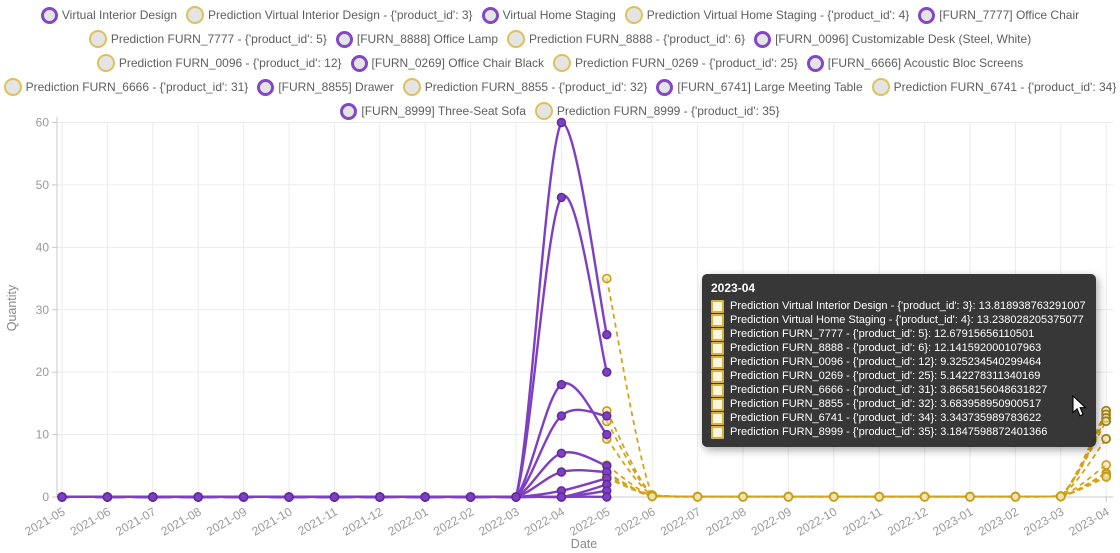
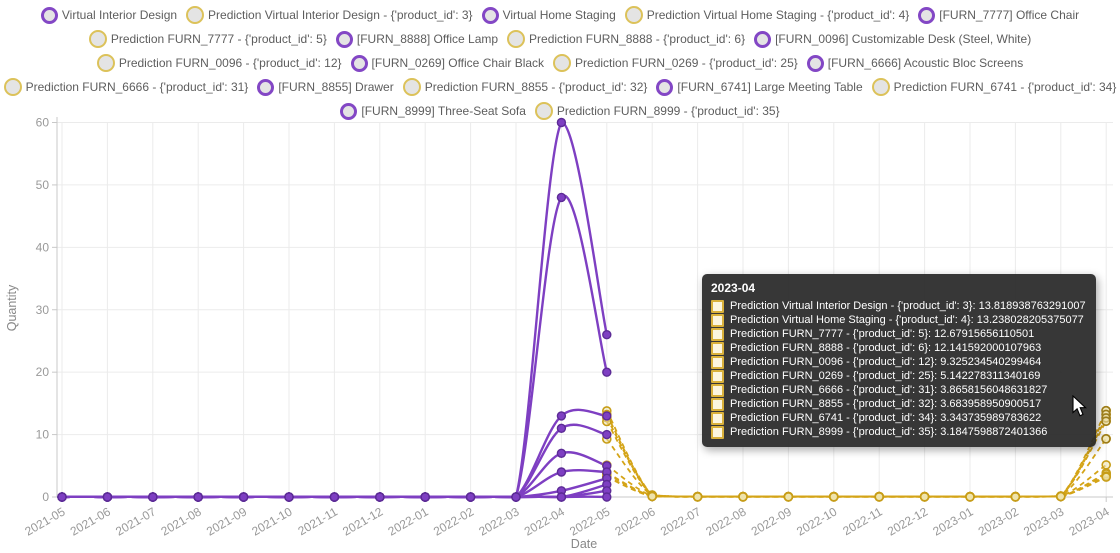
[FURN_8888] Office Lamp/2022-04: 18 -> 11
Prediction Virtual Home Staging - {'product_id': 4}/2022-05: 35 -> 13
Prediction FURN_7777 - {'product_id': 5}/2022-05: 3 -> 13
